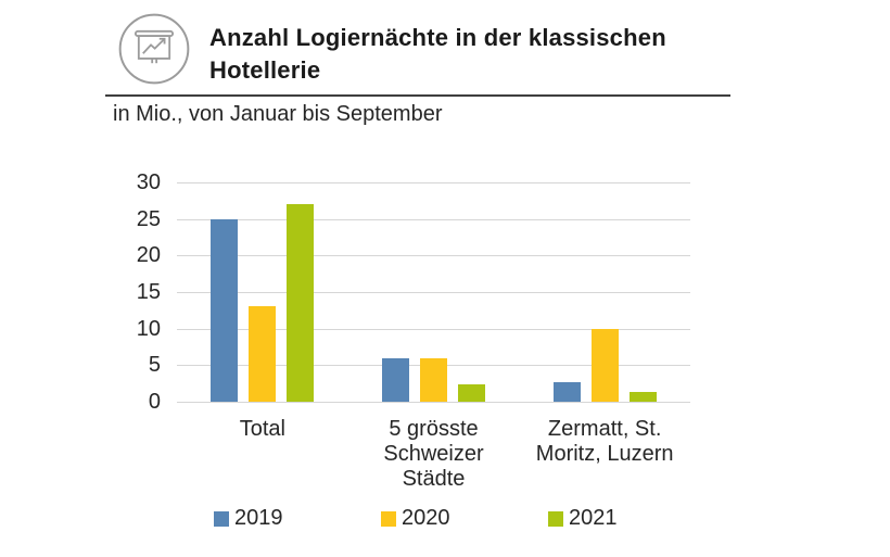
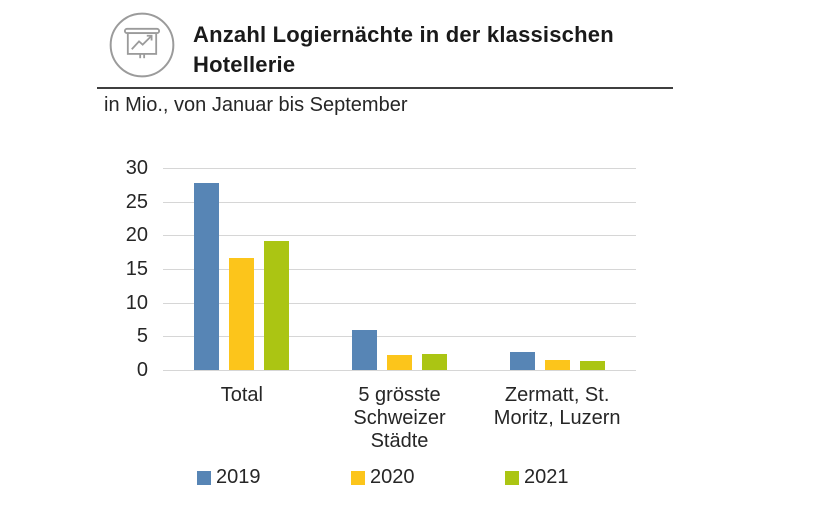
2019/Total: 25 -> 28
2020/Total: 13 -> 17
2021/Total: 27 -> 19
2020/5 grösste Schweizer Städte: 6 -> 2
2020/Zermatt, St. Moritz, Luzern: 10 -> 2
